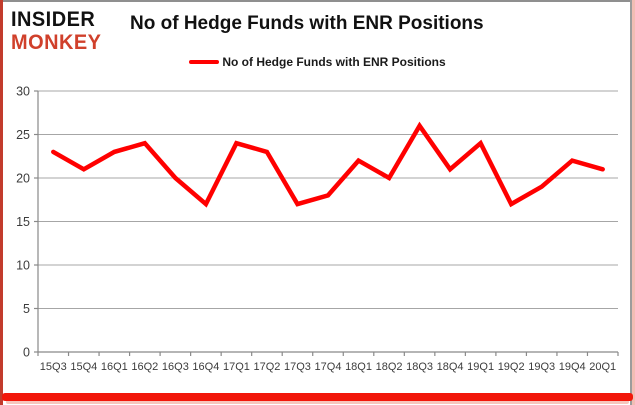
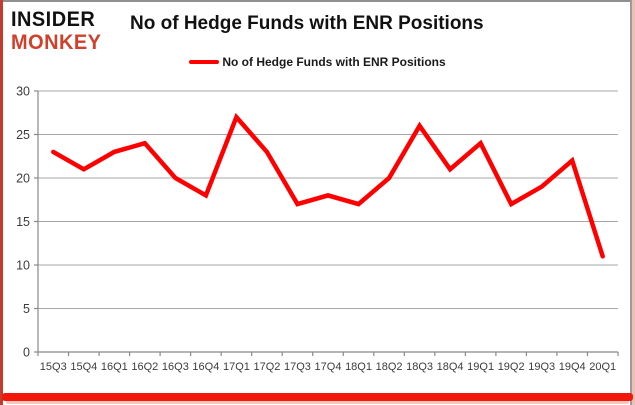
16Q4: 17 -> 18
17Q1: 24 -> 27
18Q1: 22 -> 17
20Q1: 21 -> 11
